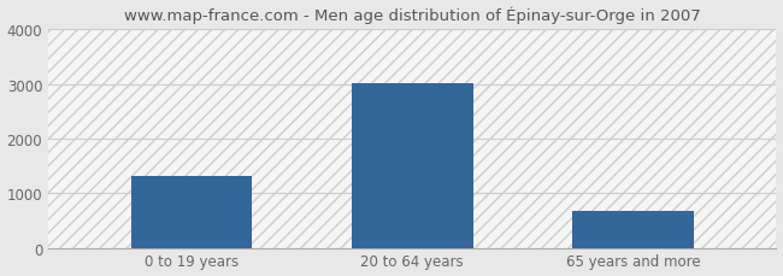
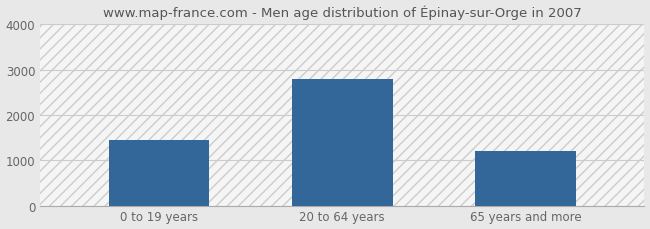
0 to 19 years: 1300 -> 1450
20 to 64 years: 3020 -> 2800
65 years and more: 680 -> 1200
